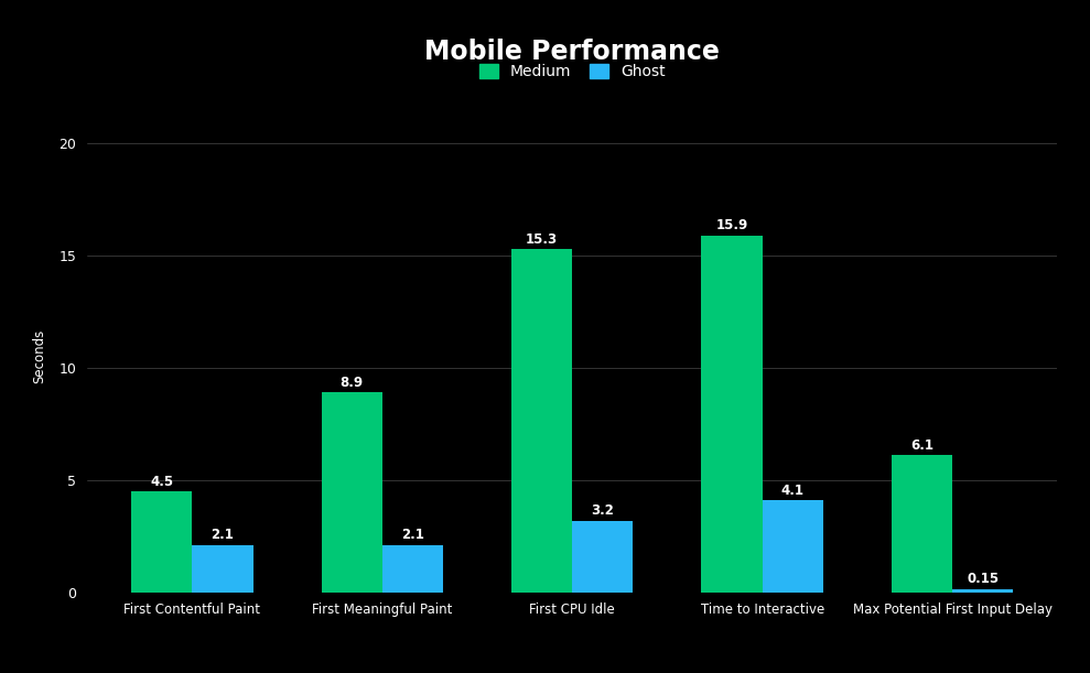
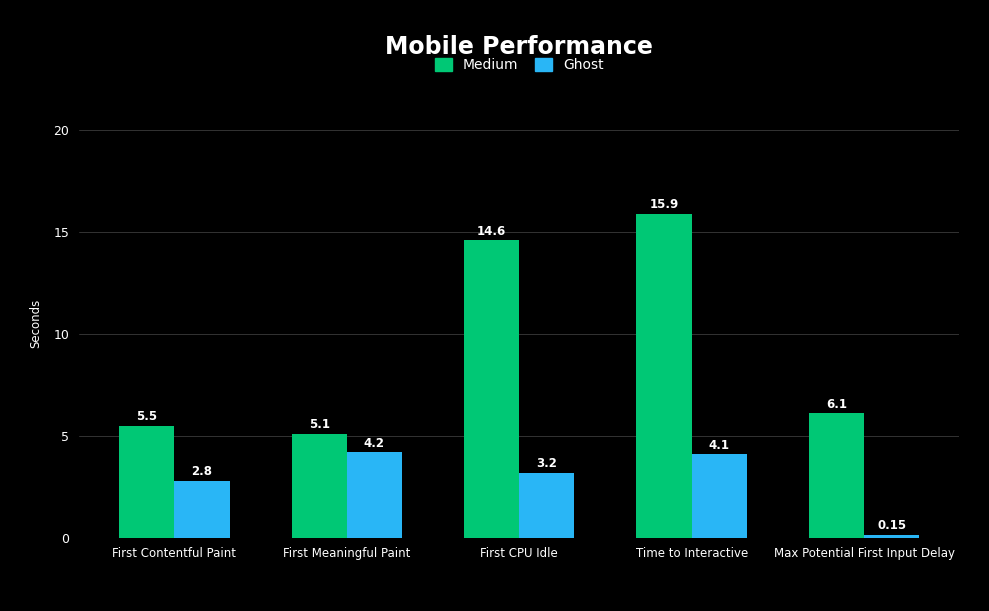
Medium/First Contentful Paint: 4.5 -> 5.5
Ghost/First Contentful Paint: 2.1 -> 2.8
Medium/First Meaningful Paint: 8.9 -> 5.1
Ghost/First Meaningful Paint: 2.1 -> 4.2
Medium/First CPU Idle: 15.3 -> 14.6
